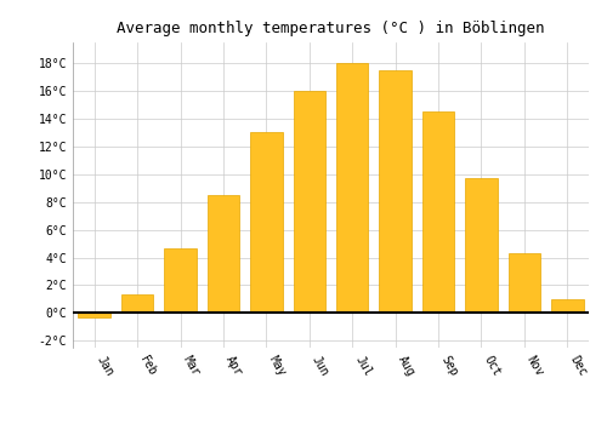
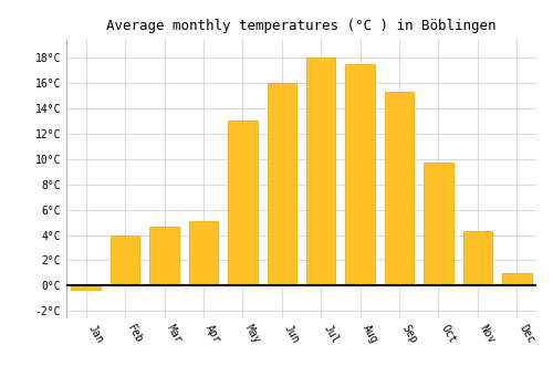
Feb: 1.3°C -> 4.0°C
Apr: 8.5°C -> 5.1°C
Sep: 14.5°C -> 15.3°C
